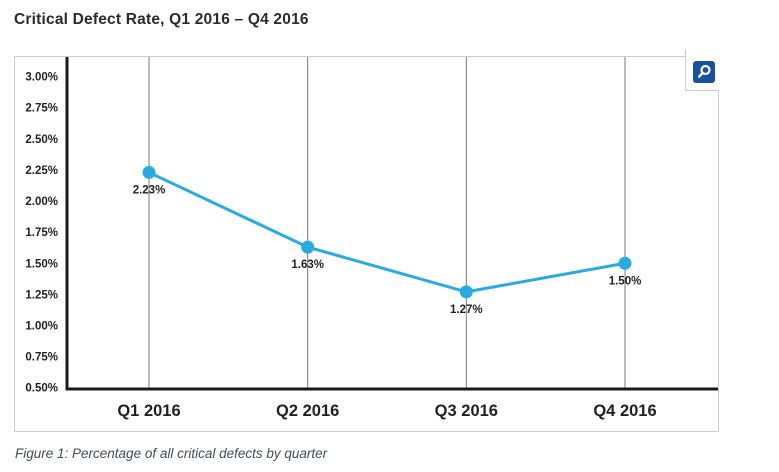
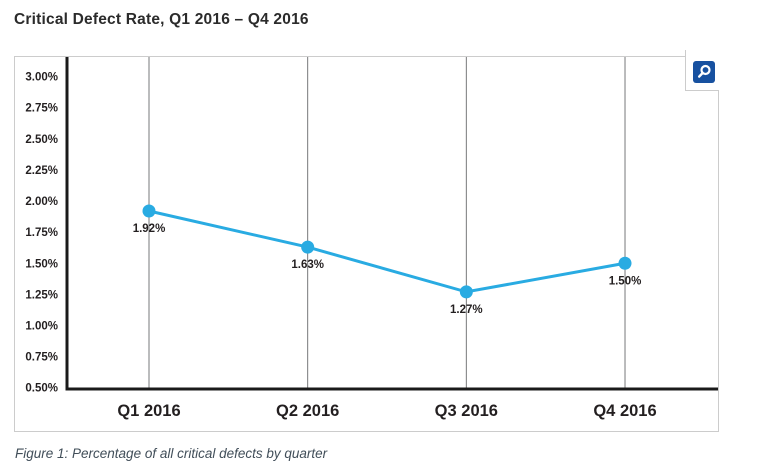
Q1 2016: 2.23% -> 1.92%
